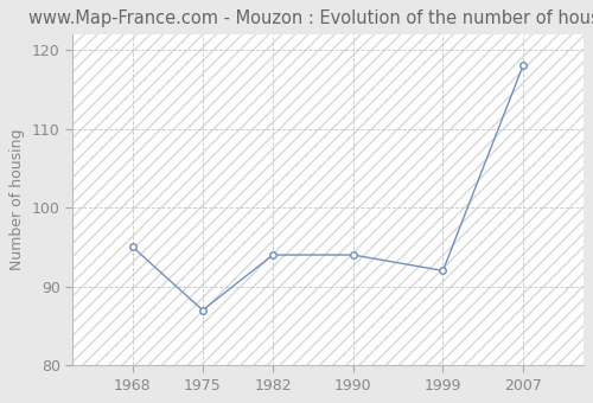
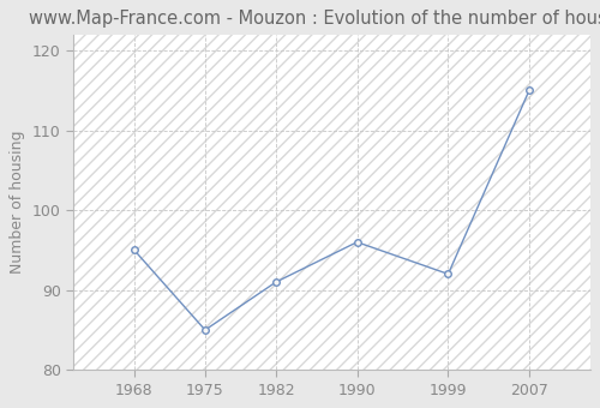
1975: 87 -> 85
1982: 94 -> 91
1990: 94 -> 96
2007: 118 -> 115
